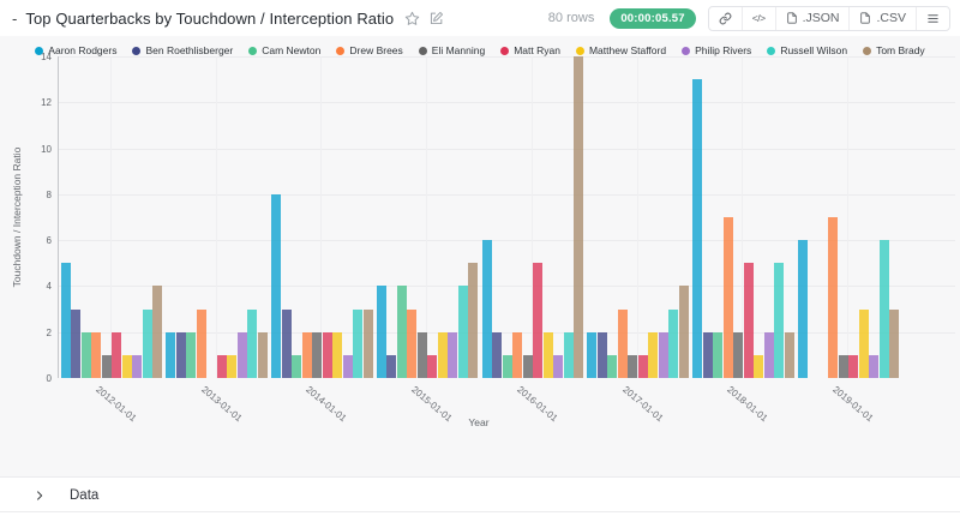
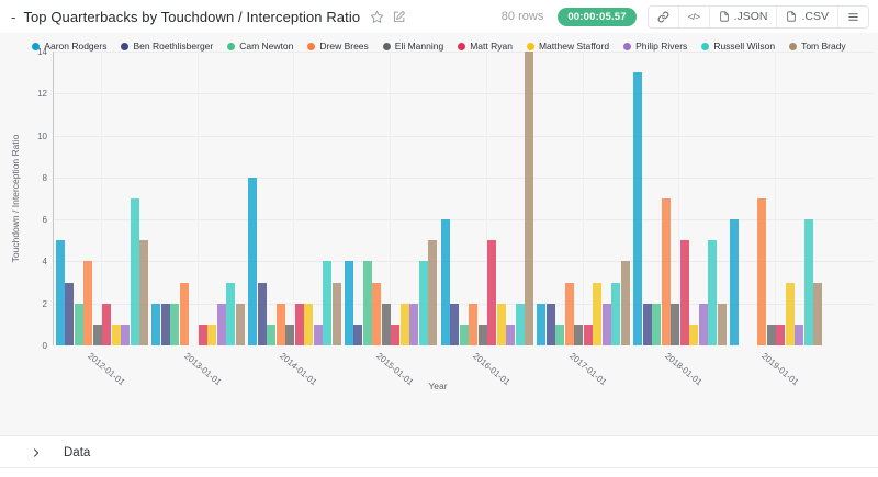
Drew Brees/2012-01-01: 2 -> 4
Russell Wilson/2012-01-01: 3 -> 7
Tom Brady/2012-01-01: 4 -> 5
Eli Manning/2014-01-01: 2 -> 1
Russell Wilson/2014-01-01: 3 -> 4
Matthew Stafford/2017-01-01: 2 -> 3
